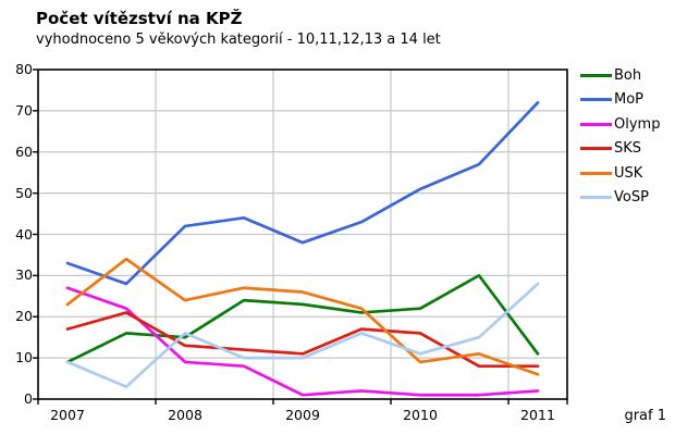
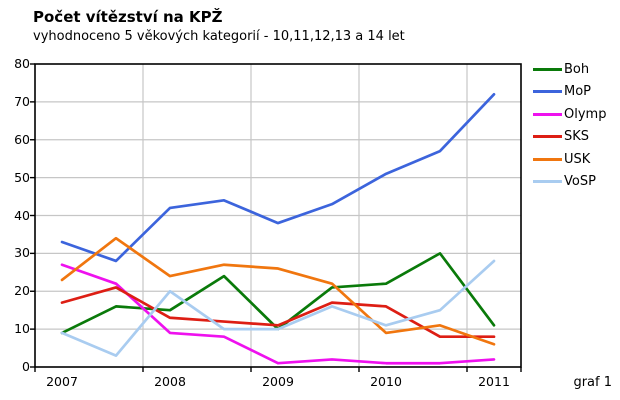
VoSP/2008: 16 -> 20
Boh/2009: 23 -> 10
